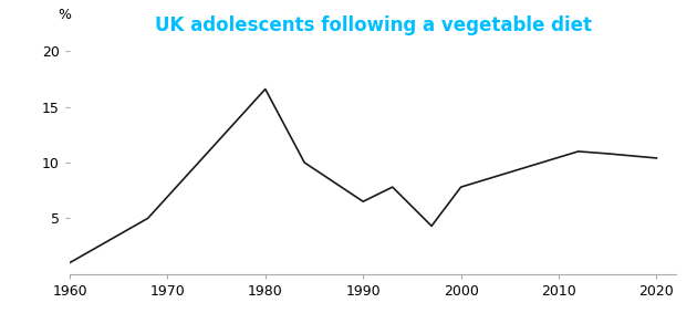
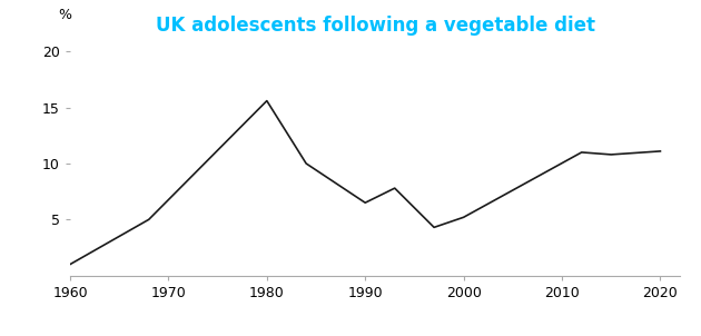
1980: 16.6 -> 15.6
2000: 7.8 -> 5.2
2020: 10.4 -> 11.1
